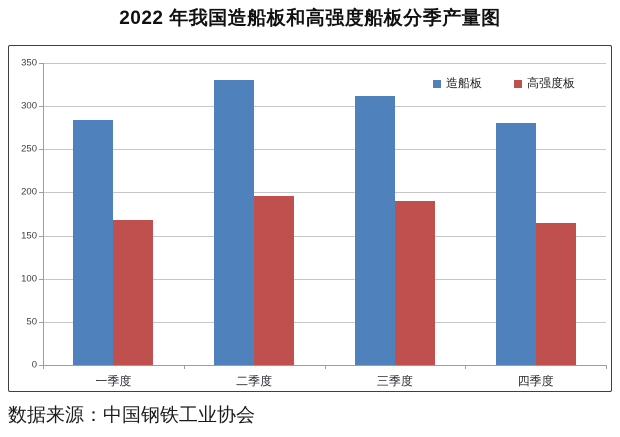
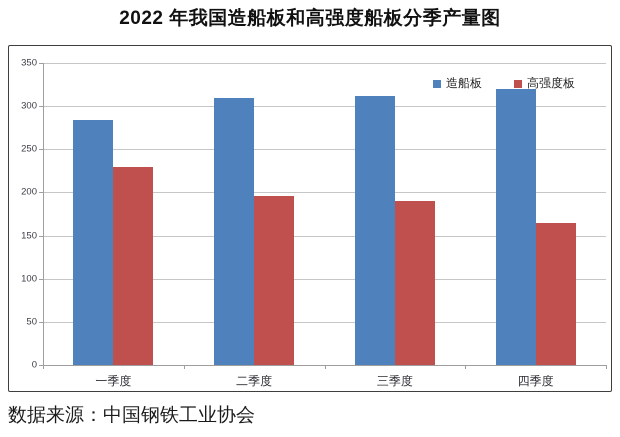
高强度板/一季度: 170 -> 230
造船板/二季度: 330 -> 310
造船板/四季度: 280 -> 320
